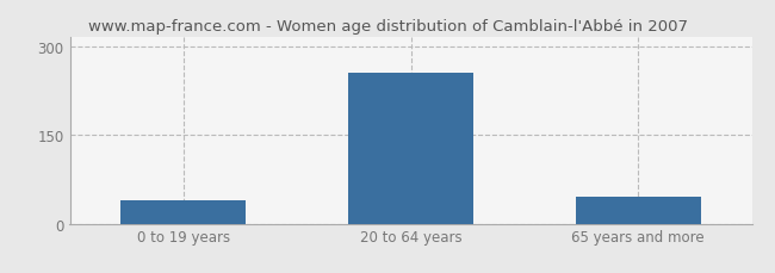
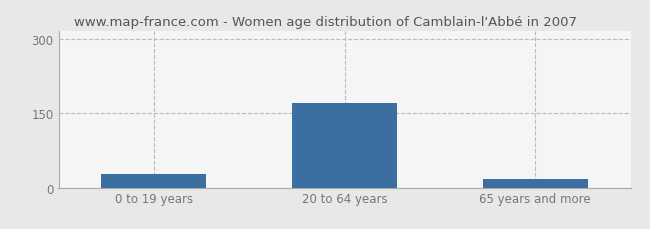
0 to 19 years: 40 -> 27
20 to 64 years: 255 -> 170
65 years and more: 45 -> 18
